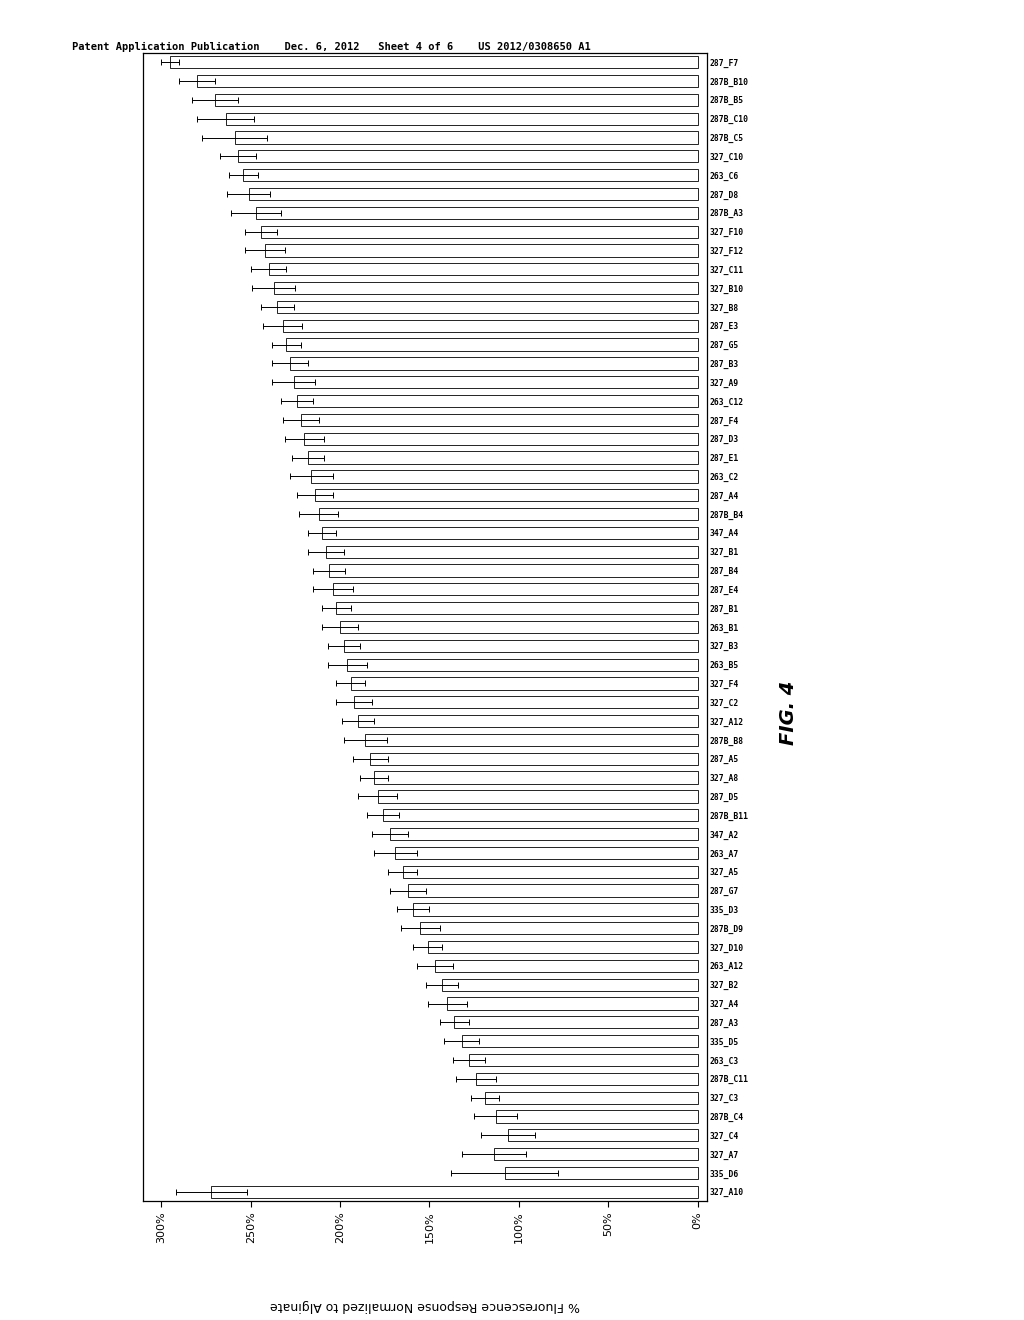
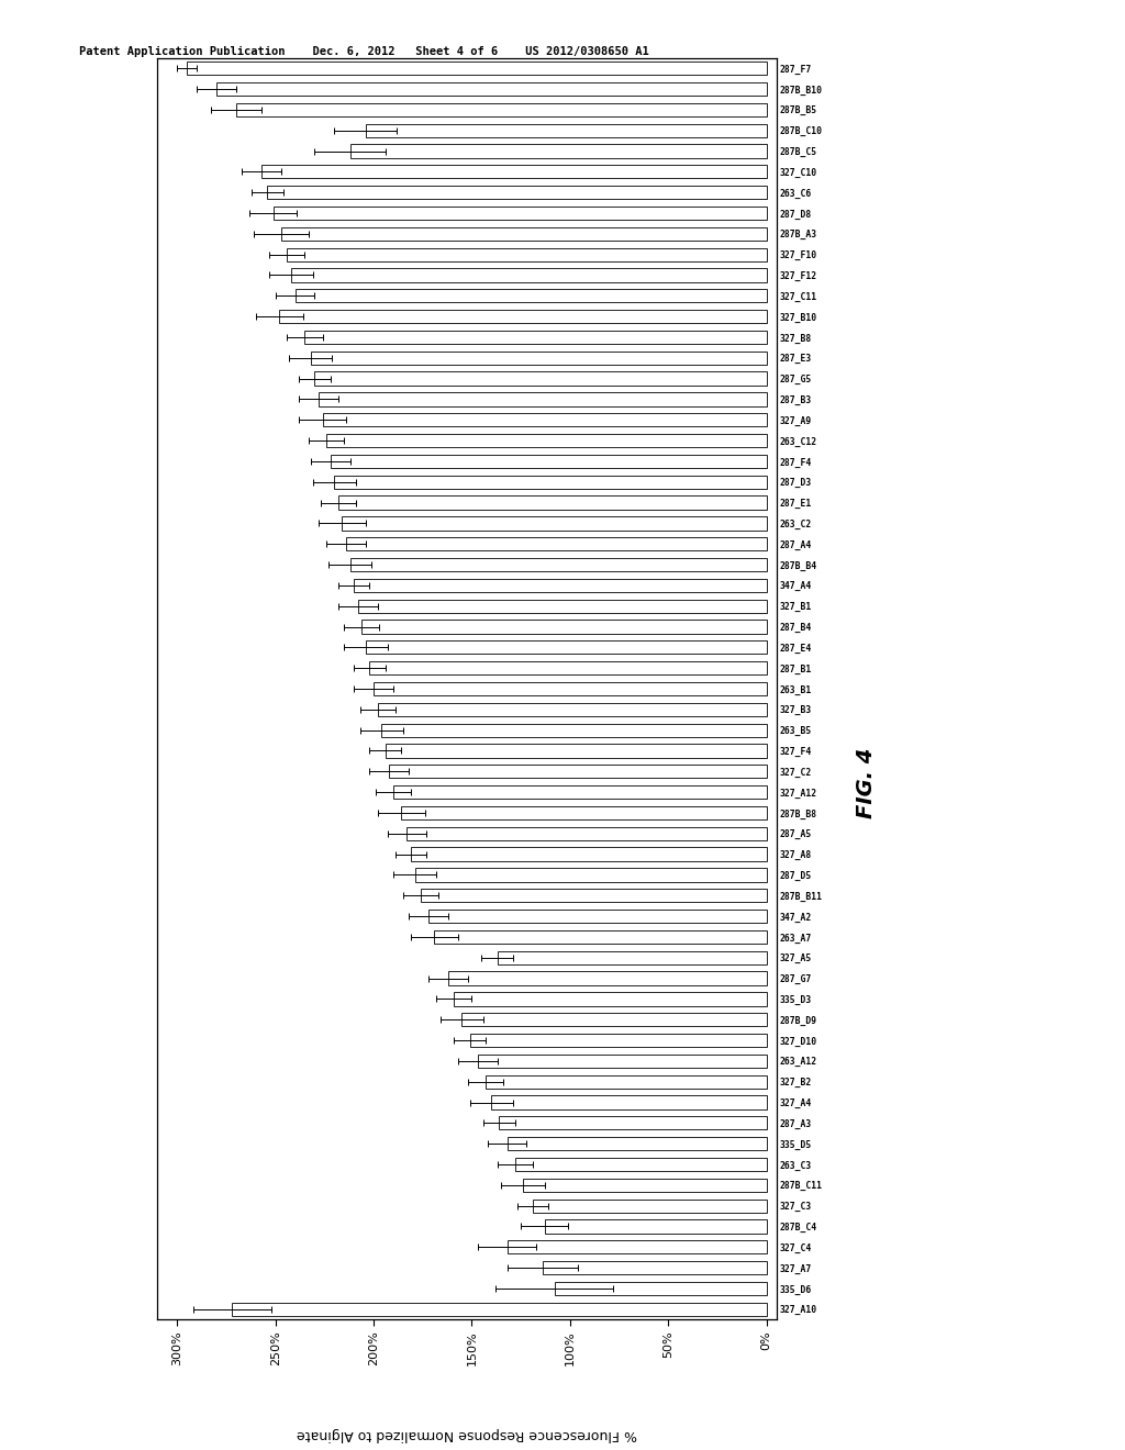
287B_C10: 264% -> 204%
287B_C5: 259% -> 212%
327_B10: 237% -> 248%
327_A5: 165% -> 137%
327_C4: 106% -> 132%
